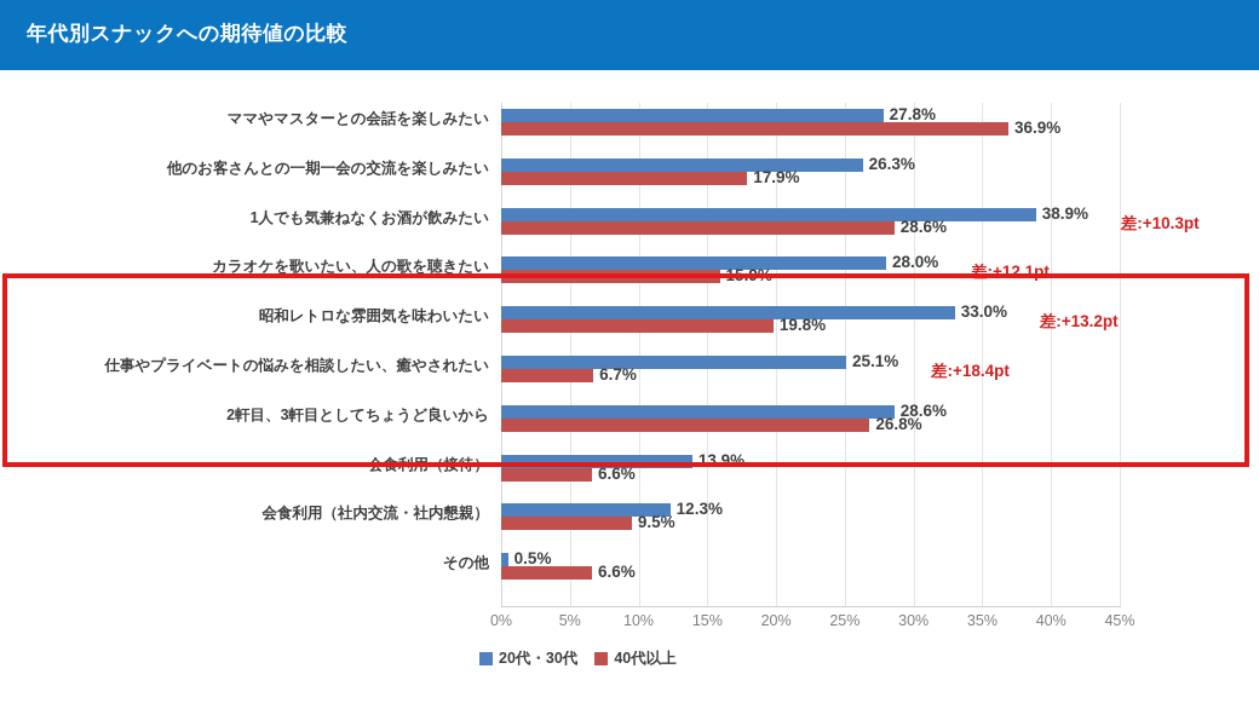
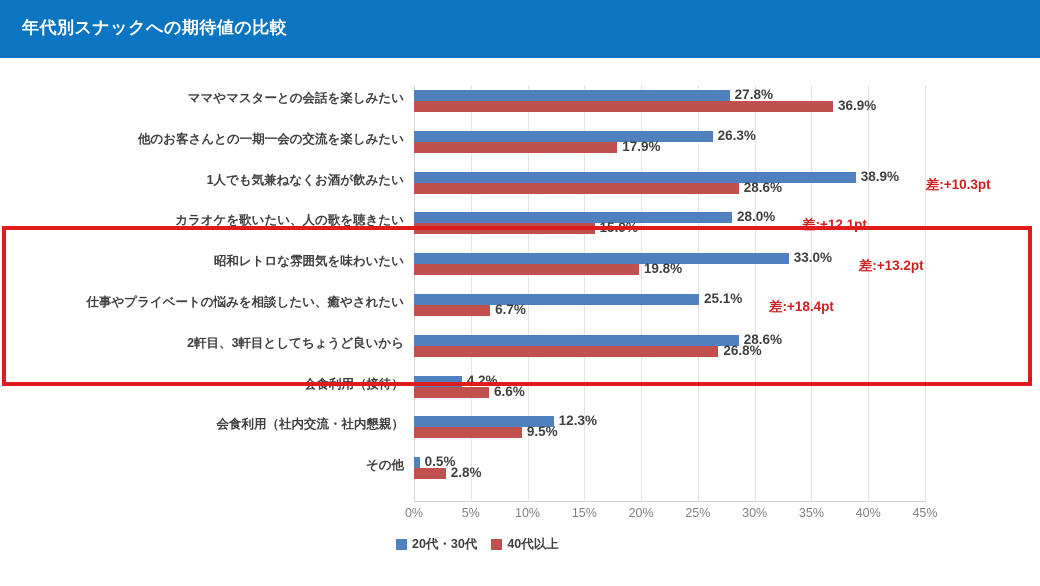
20代・30代/会食利用（接待）: 13.9% -> 4.2%
40代以上/その他: 6.6% -> 2.8%
